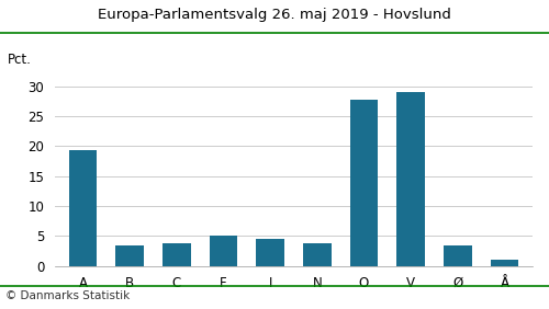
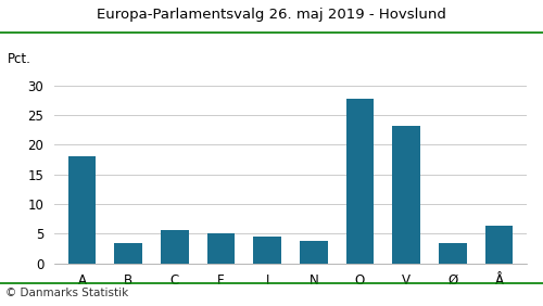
A: 19.4 -> 18.0
C: 3.7 -> 5.6
V: 29.0 -> 23.2
Å: 1.1 -> 6.4
